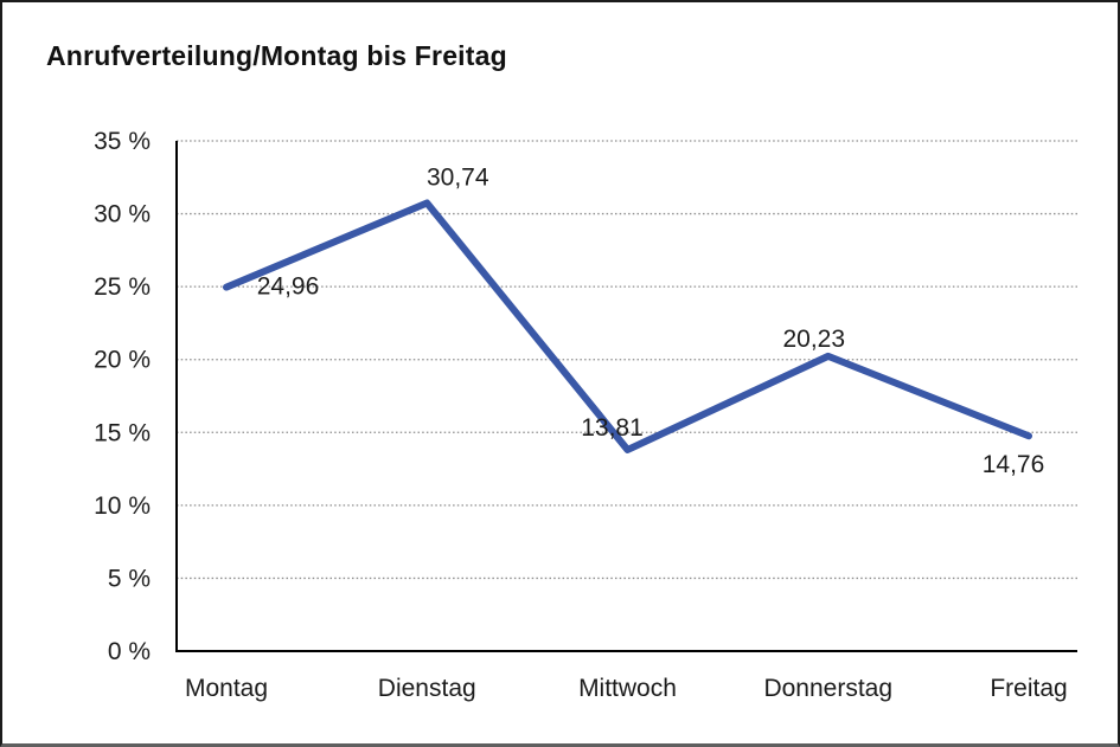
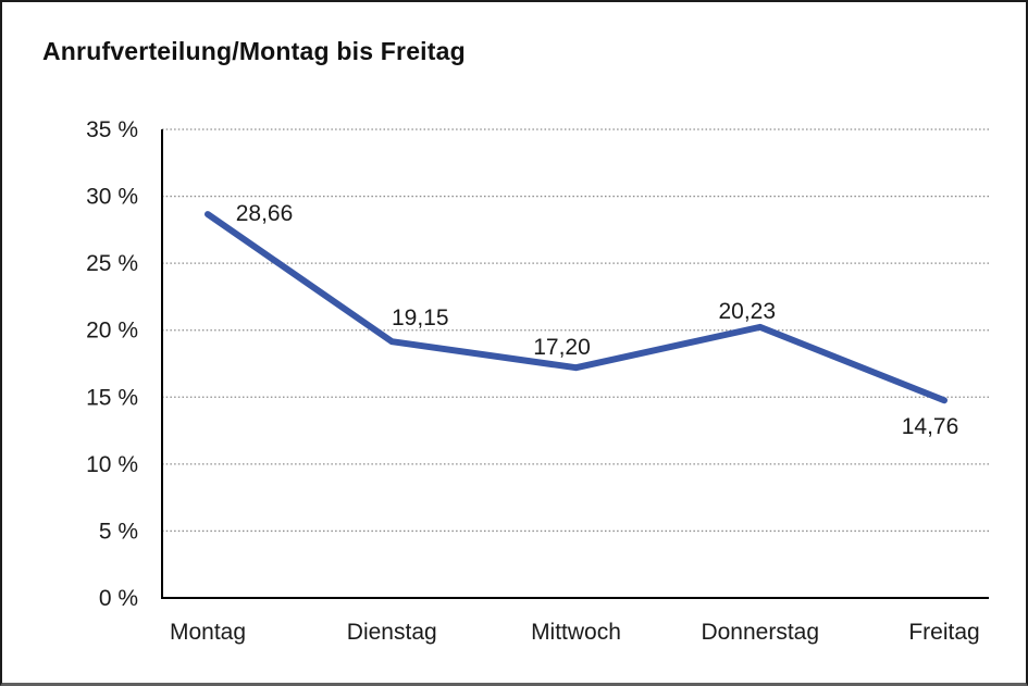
Montag: 24,96 -> 28,66
Dienstag: 30,74 -> 19,15
Mittwoch: 13,81 -> 17,20
